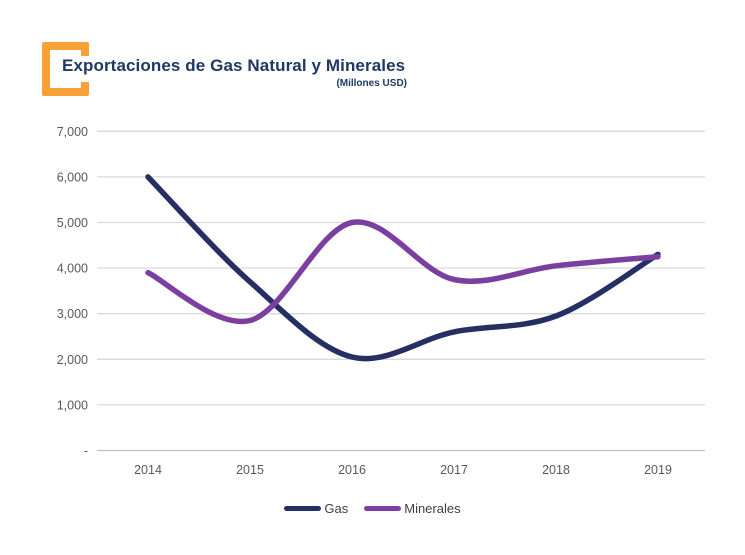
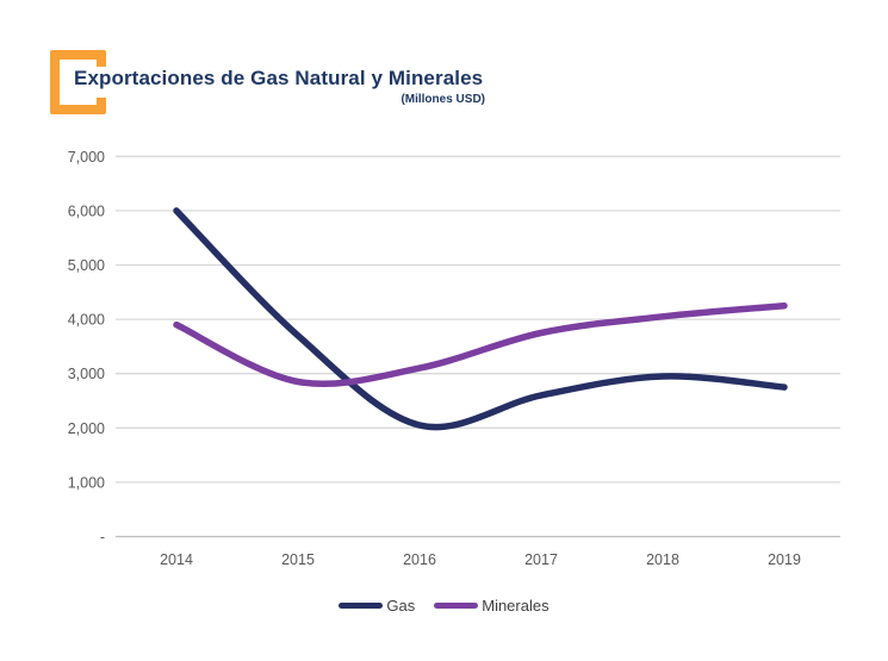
Minerales/2016: 5000 -> 3100
Gas/2019: 4300 -> 2800
